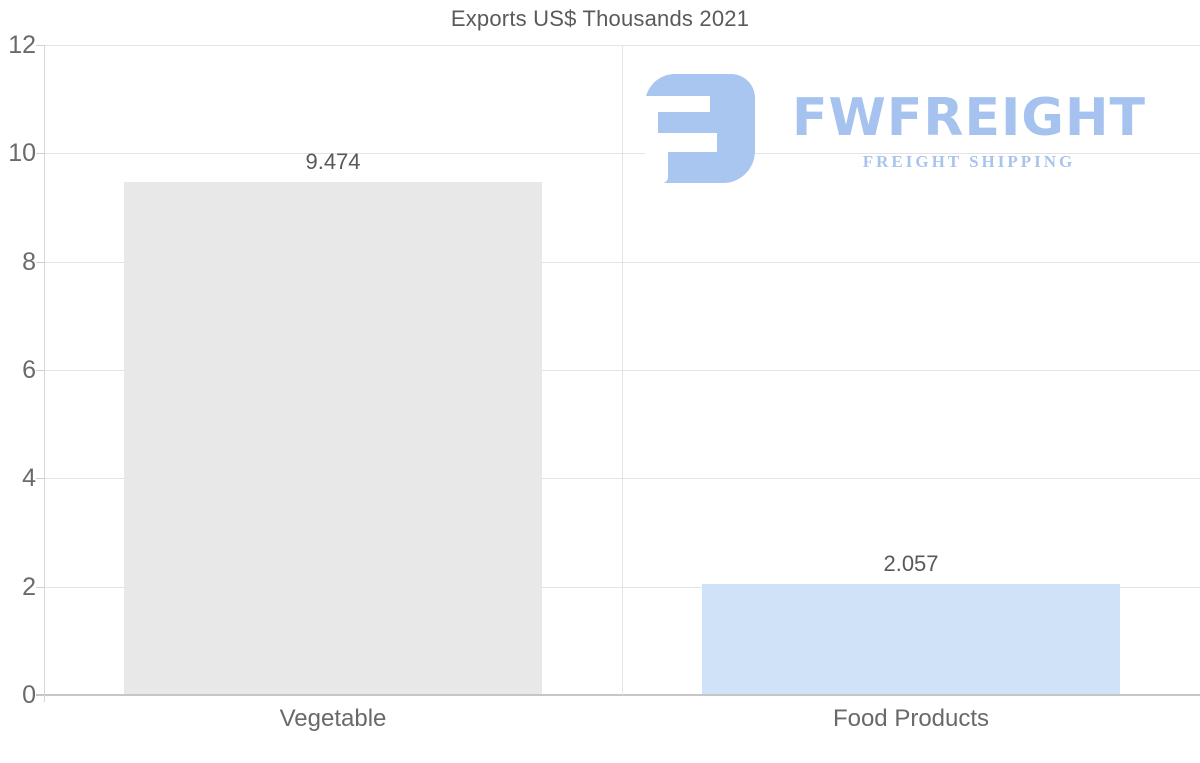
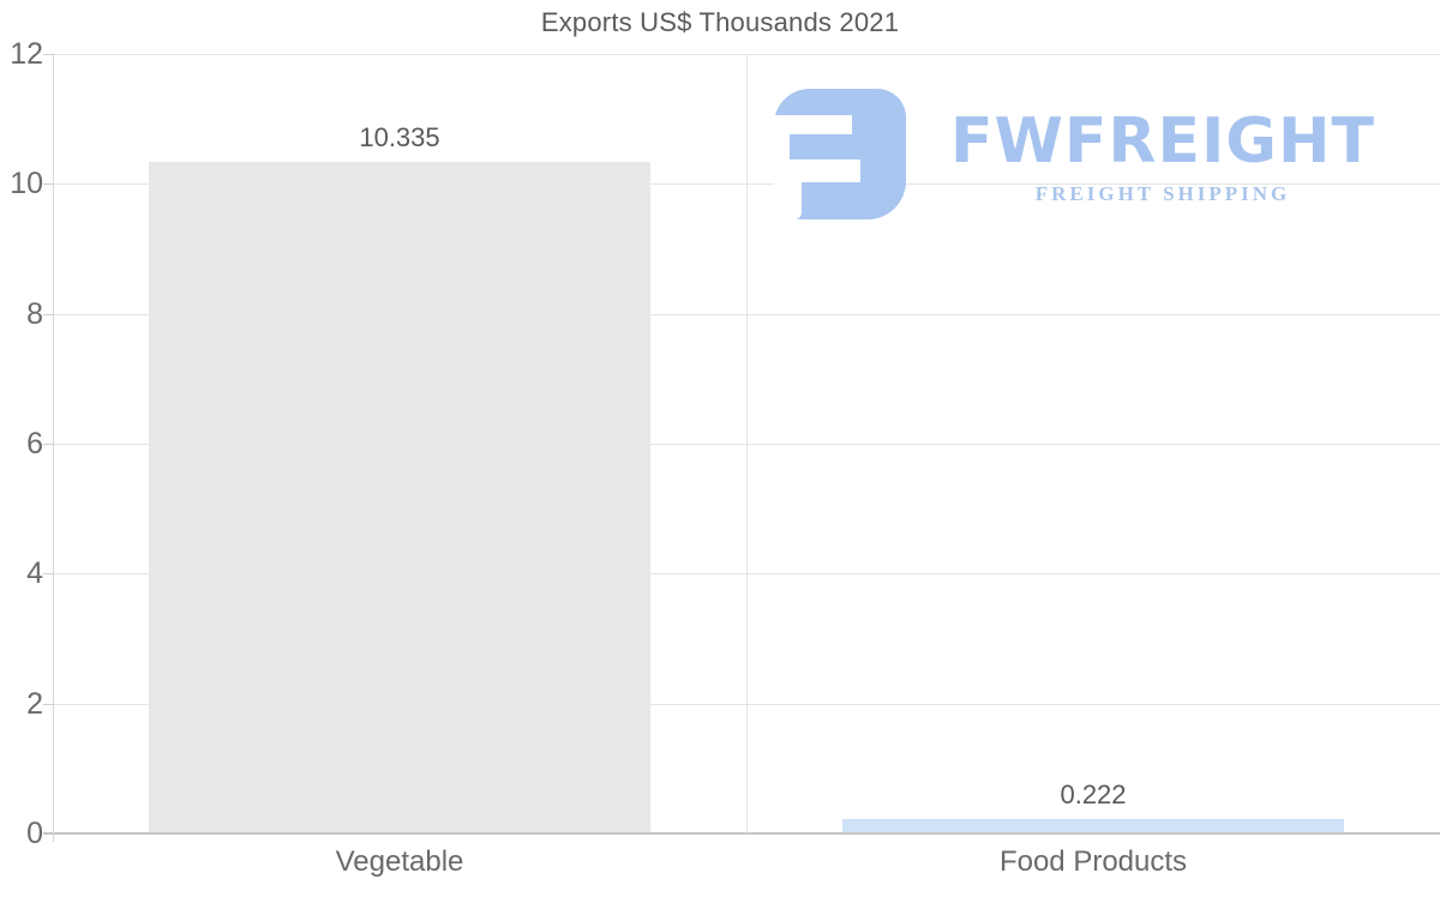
Vegetable: 9.474 -> 10.335
Food Products: 2.057 -> 0.222
